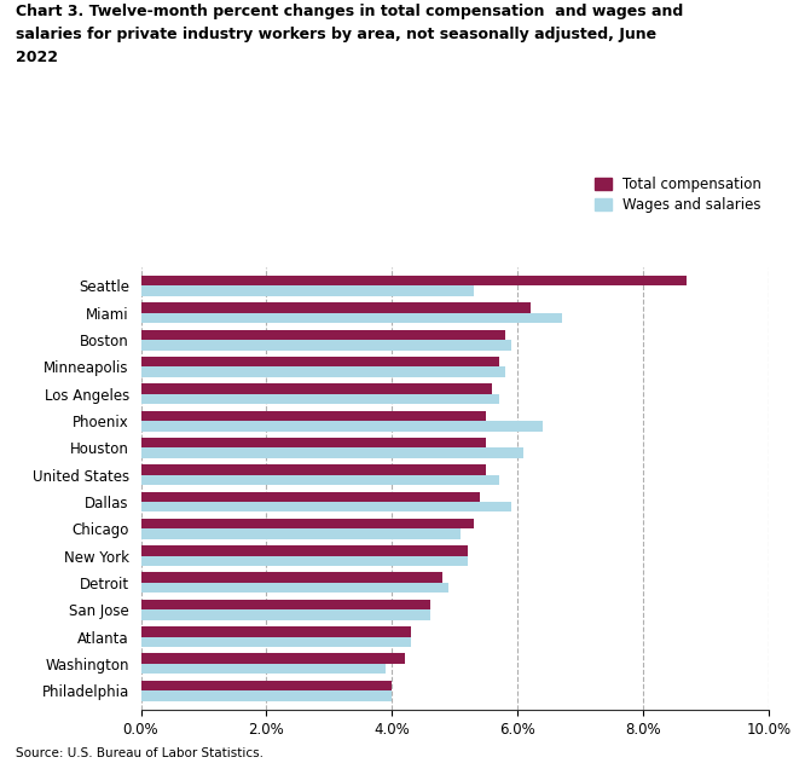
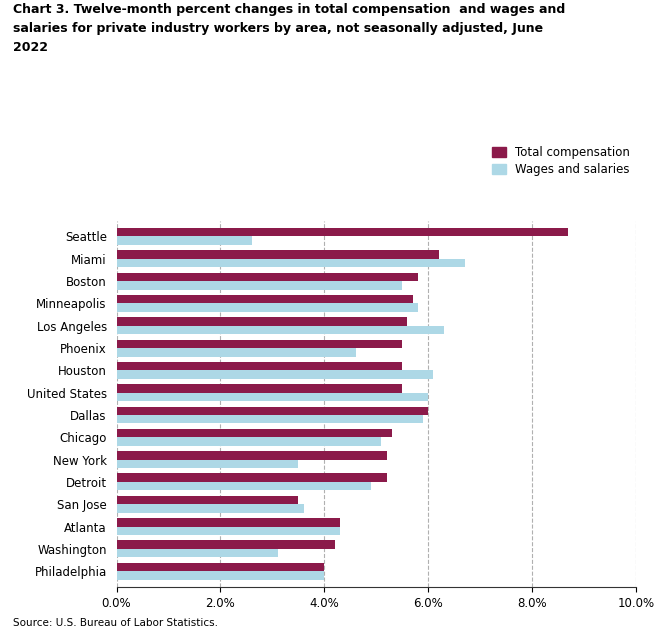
Wages and salaries/Seattle: 5.3% -> 2.6%
Wages and salaries/Boston: 5.9% -> 5.5%
Wages and salaries/Los Angeles: 5.7% -> 6.3%
Wages and salaries/Phoenix: 6.4% -> 4.6%
Wages and salaries/United States: 5.7% -> 6.0%
Total compensation/Dallas: 5.4% -> 6.0%
Wages and salaries/New York: 5.2% -> 3.5%
Total compensation/Detroit: 4.8% -> 5.2%
Total compensation/San Jose: 4.6% -> 3.5%
Wages and salaries/San Jose: 4.6% -> 3.6%
Wages and salaries/Washington: 3.9% -> 3.1%
